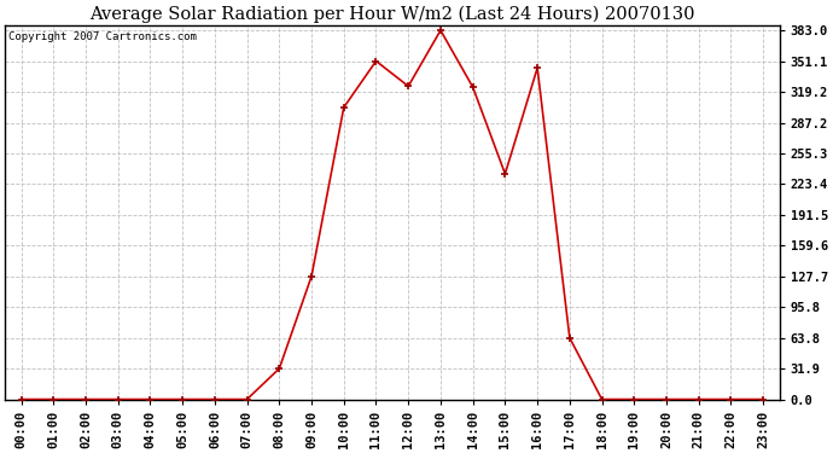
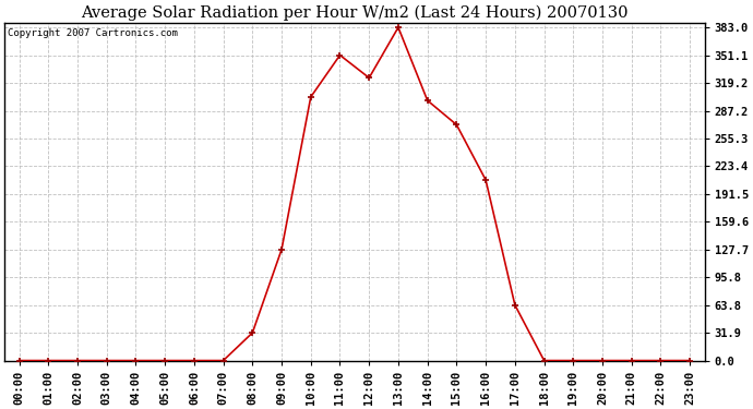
14:00: 324 -> 299
15:00: 234 -> 271
16:00: 344 -> 208
